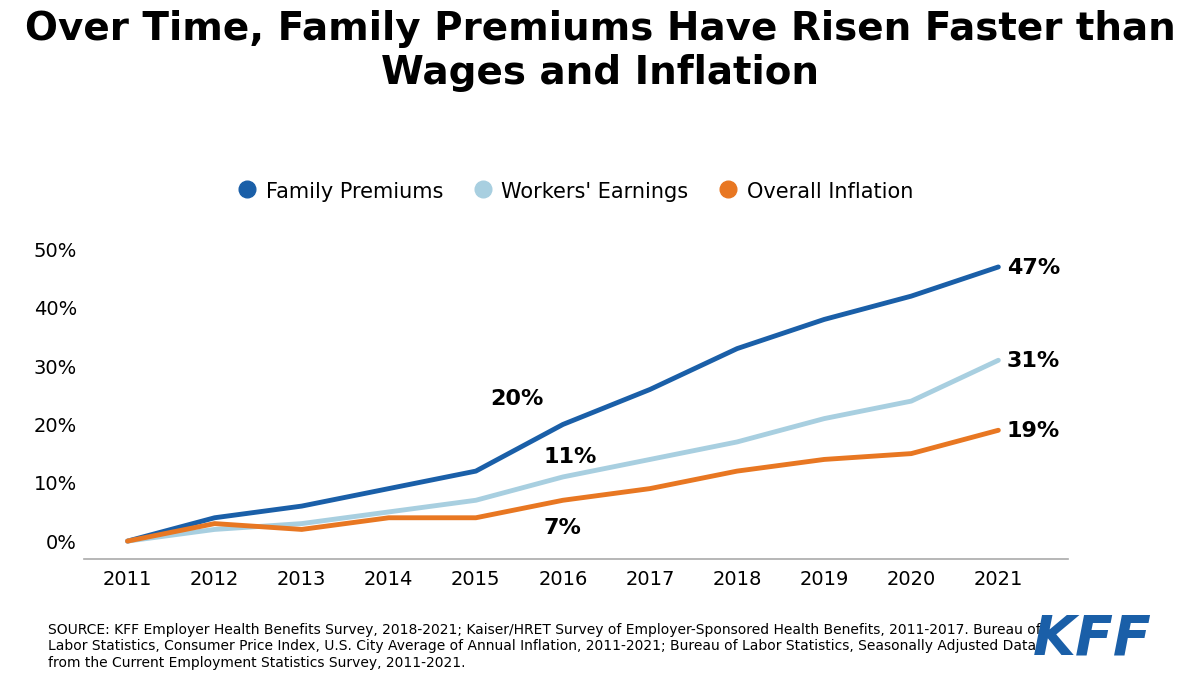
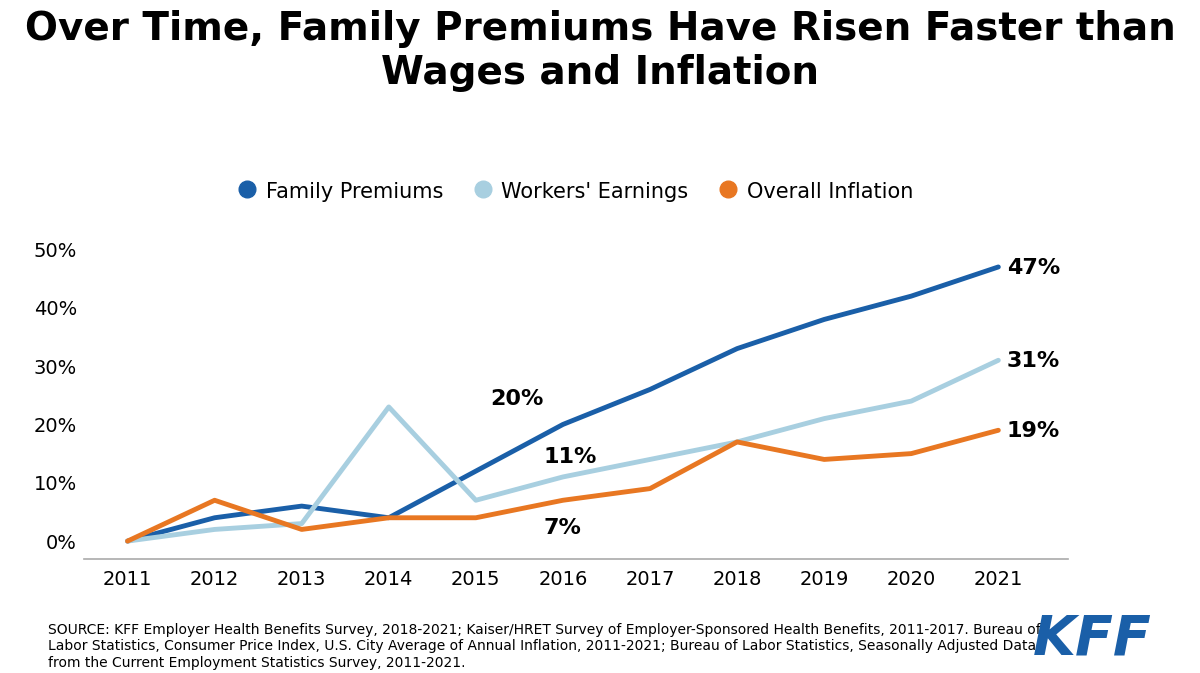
Overall Inflation/2012: 3% -> 7%
Family Premiums/2014: 9% -> 4%
Workers' Earnings/2014: 5% -> 23%
Overall Inflation/2018: 12% -> 17%
